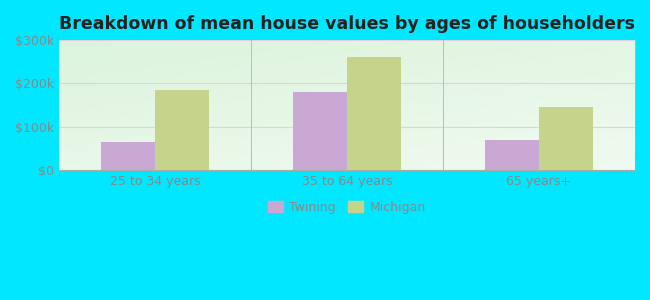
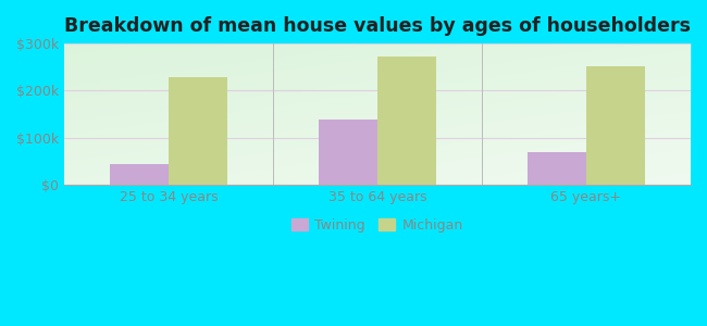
Twining/25 to 34 years: $65k -> $45k
Michigan/25 to 34 years: $185k -> $228k
Twining/35 to 64 years: $180k -> $140k
Michigan/35 to 64 years: $260k -> $272k
Michigan/65 years+: $145k -> $252k
